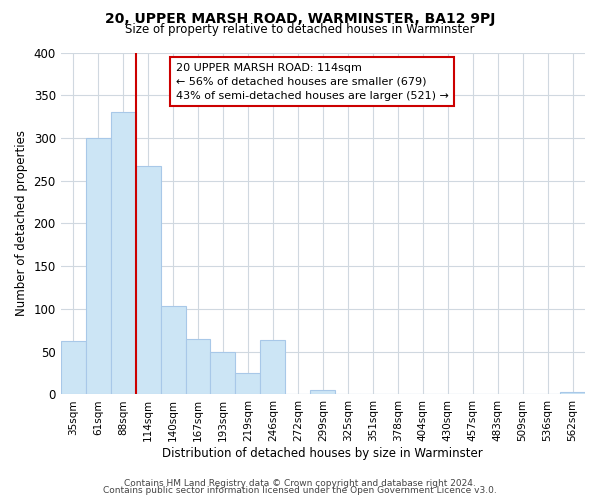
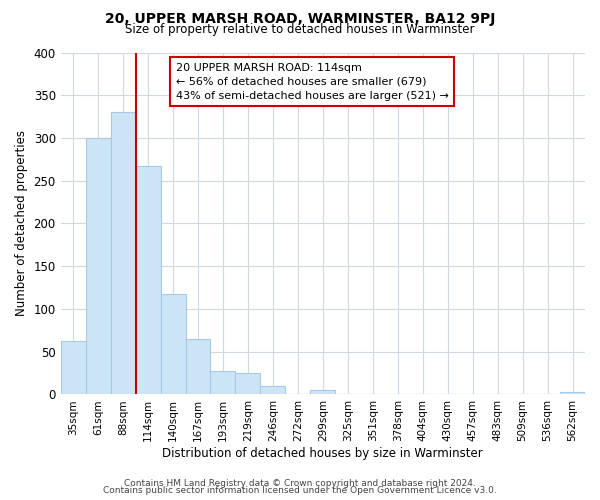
140sqm: 104 -> 117
193sqm: 50 -> 28
246sqm: 64 -> 10
